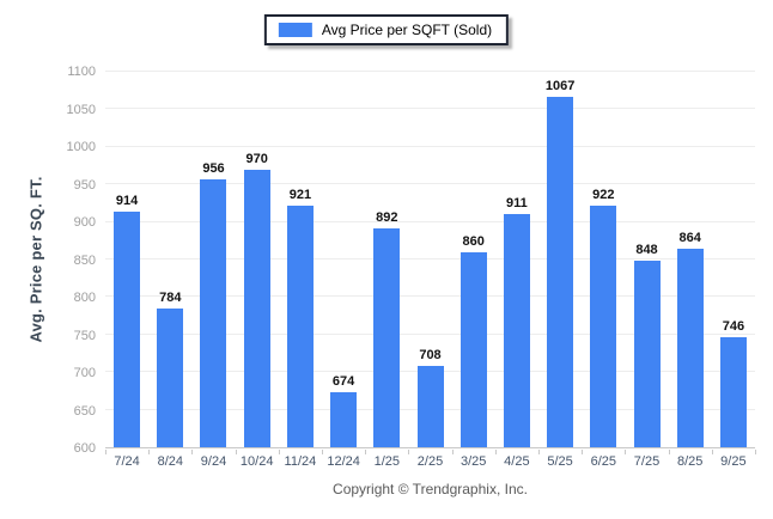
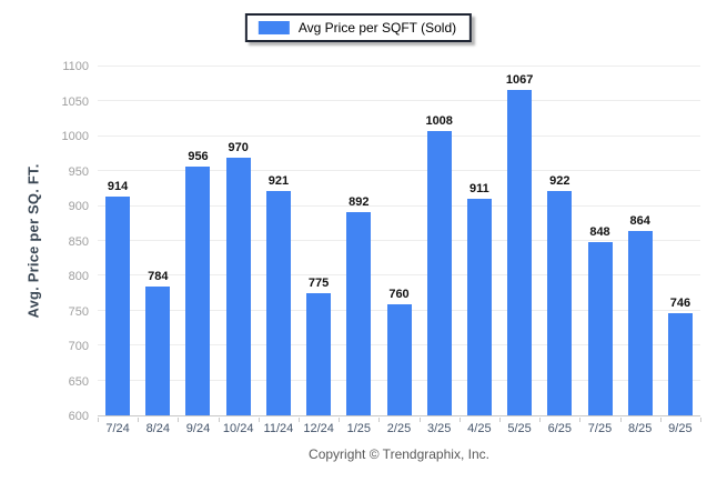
12/24: 674 -> 775
2/25: 708 -> 760
3/25: 860 -> 1008
